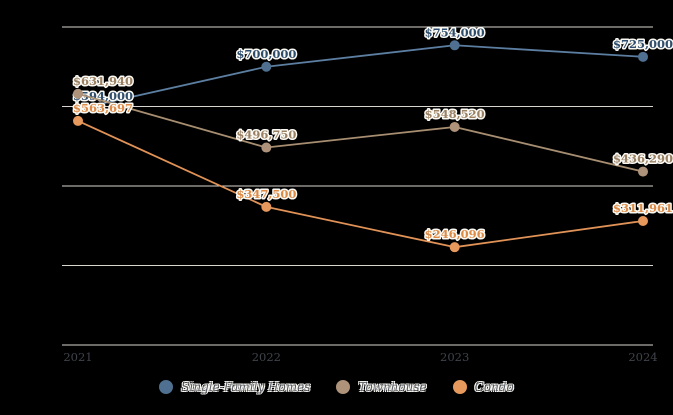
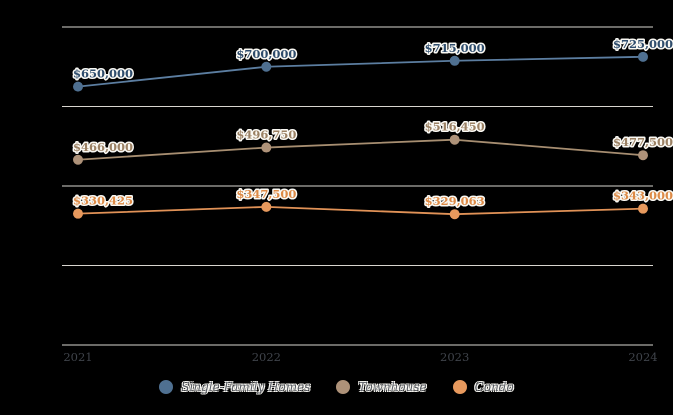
Single-Family Homes/2021: $594,000 -> $650,000
Townhouse/2021: $631,940 -> $466,000
Condo/2021: $563,697 -> $330,425
Single-Family Homes/2023: $754,000 -> $715,000
Townhouse/2023: $548,520 -> $516,450
Condo/2023: $246,096 -> $329,063
Townhouse/2024: $436,290 -> $477,500
Condo/2024: $311,961 -> $343,000
